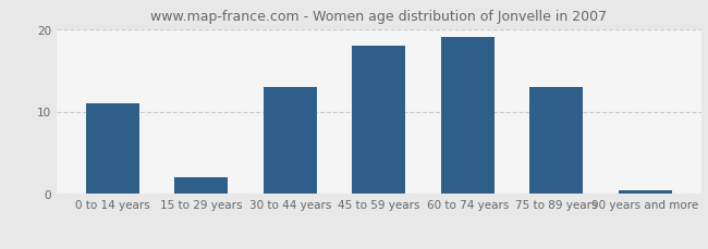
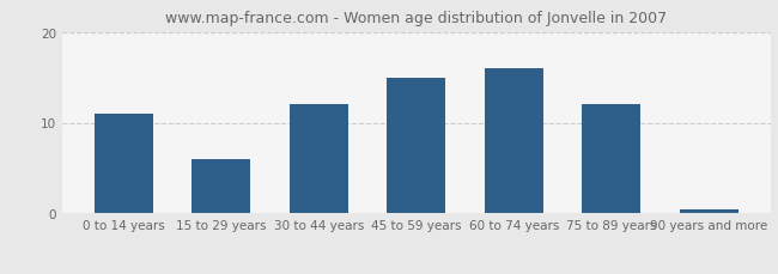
15 to 29 years: 2.0 -> 6.0
30 to 44 years: 13.0 -> 12.0
45 to 59 years: 18.0 -> 15.0
60 to 74 years: 19.0 -> 16.0
75 to 89 years: 13.0 -> 12.0
